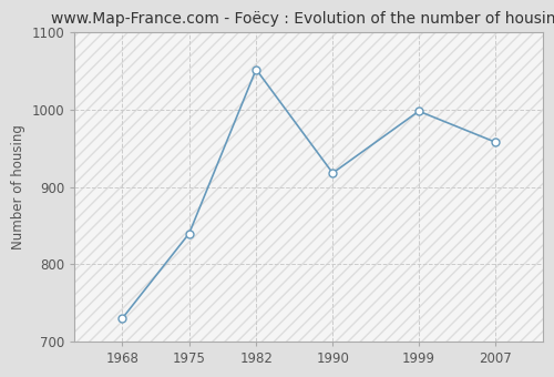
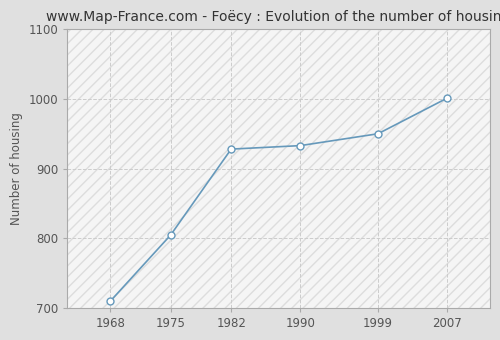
1968: 730 -> 710
1975: 840 -> 805
1982: 1052 -> 928
1990: 918 -> 933
1999: 998 -> 950
2007: 958 -> 1001
